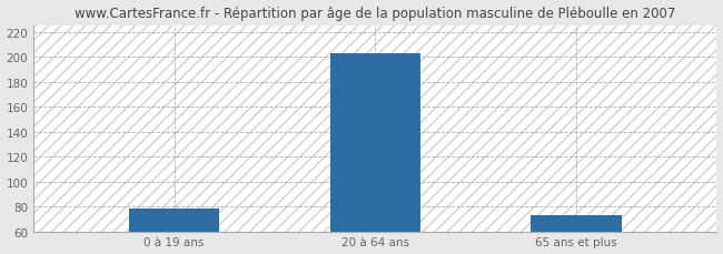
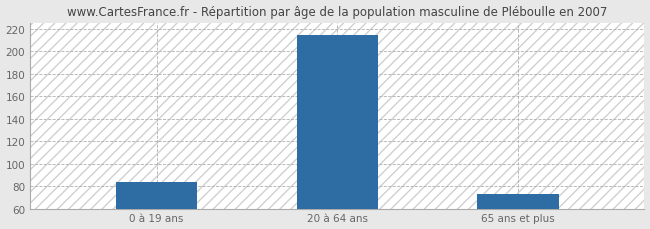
0 à 19 ans: 78 -> 84
20 à 64 ans: 203 -> 214
